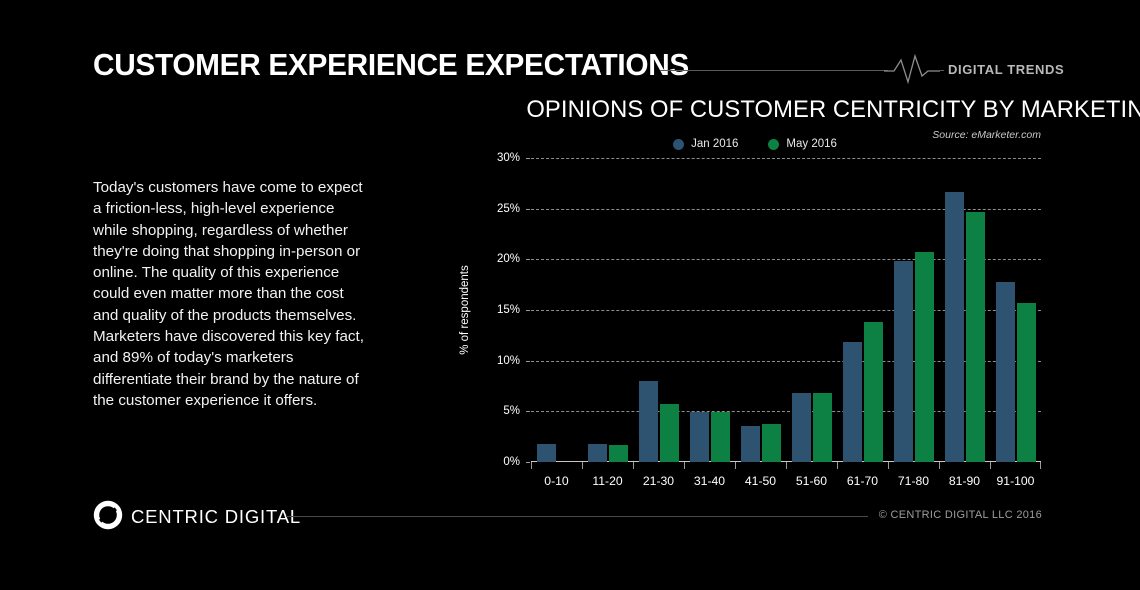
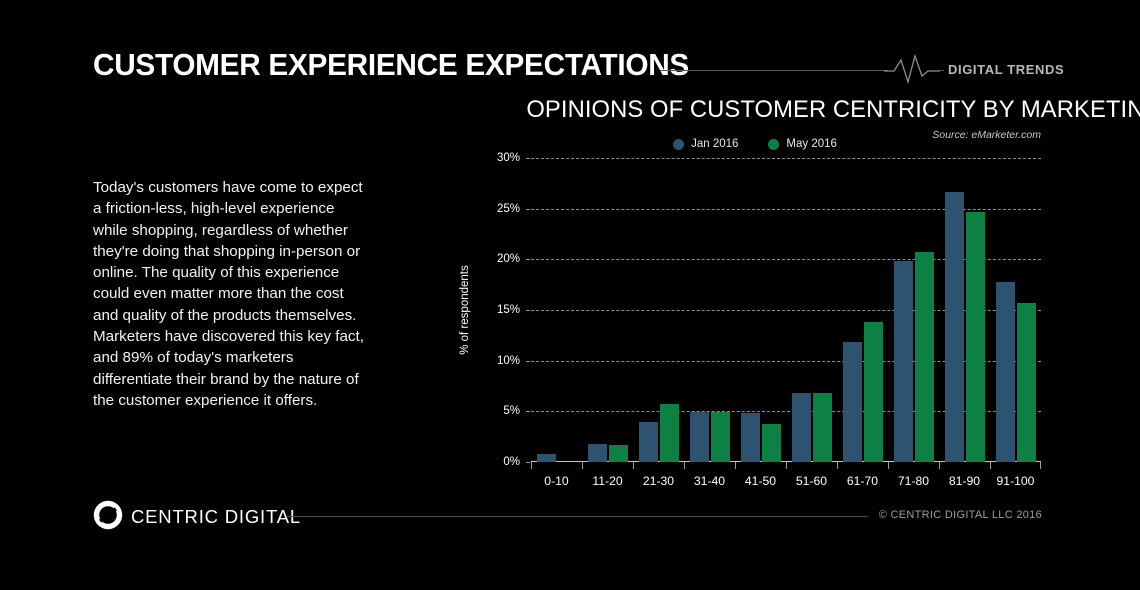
Jan 2016/0-10: 1.8% -> 0.8%
Jan 2016/21-30: 8.0% -> 3.9%
Jan 2016/41-50: 3.6% -> 4.8%
